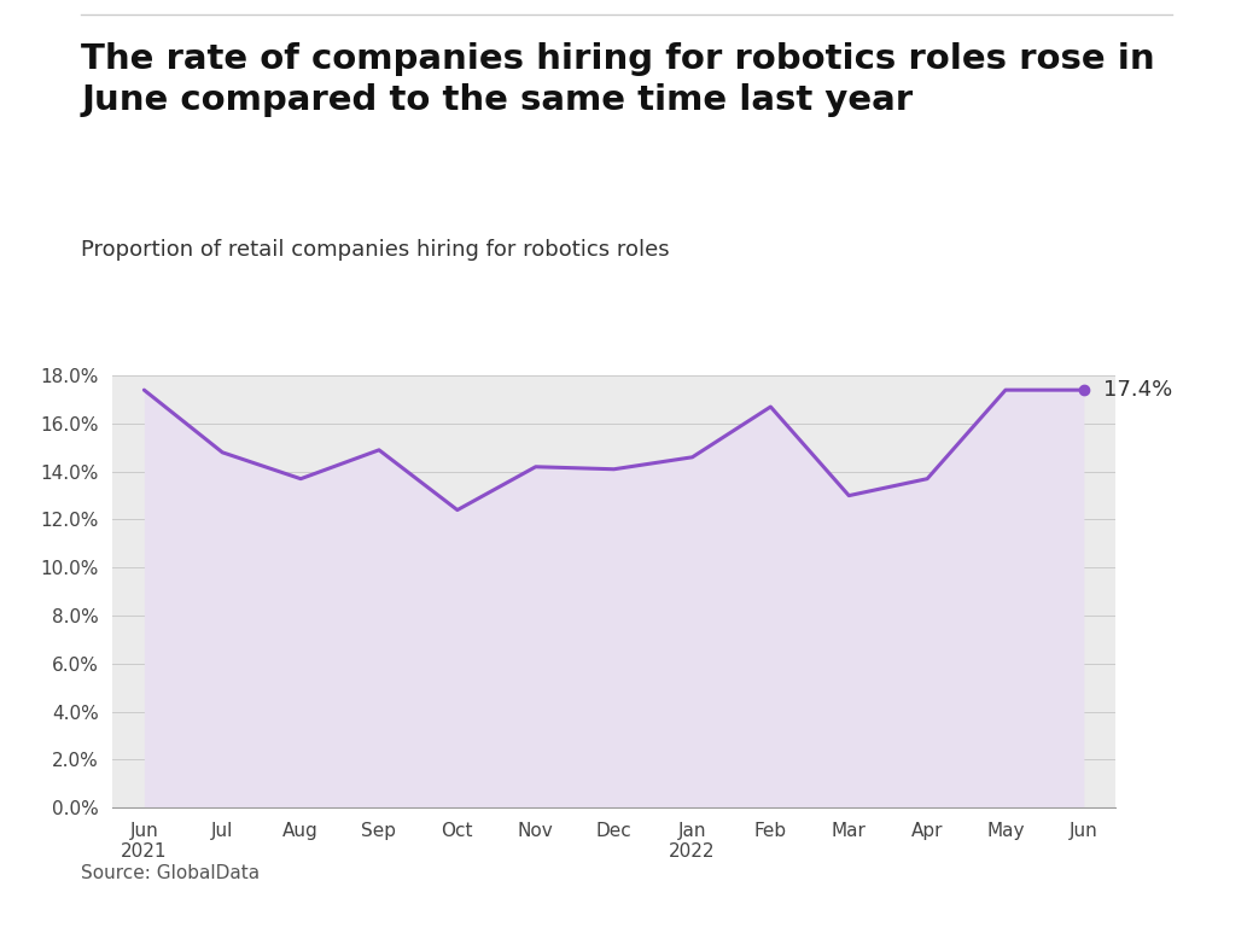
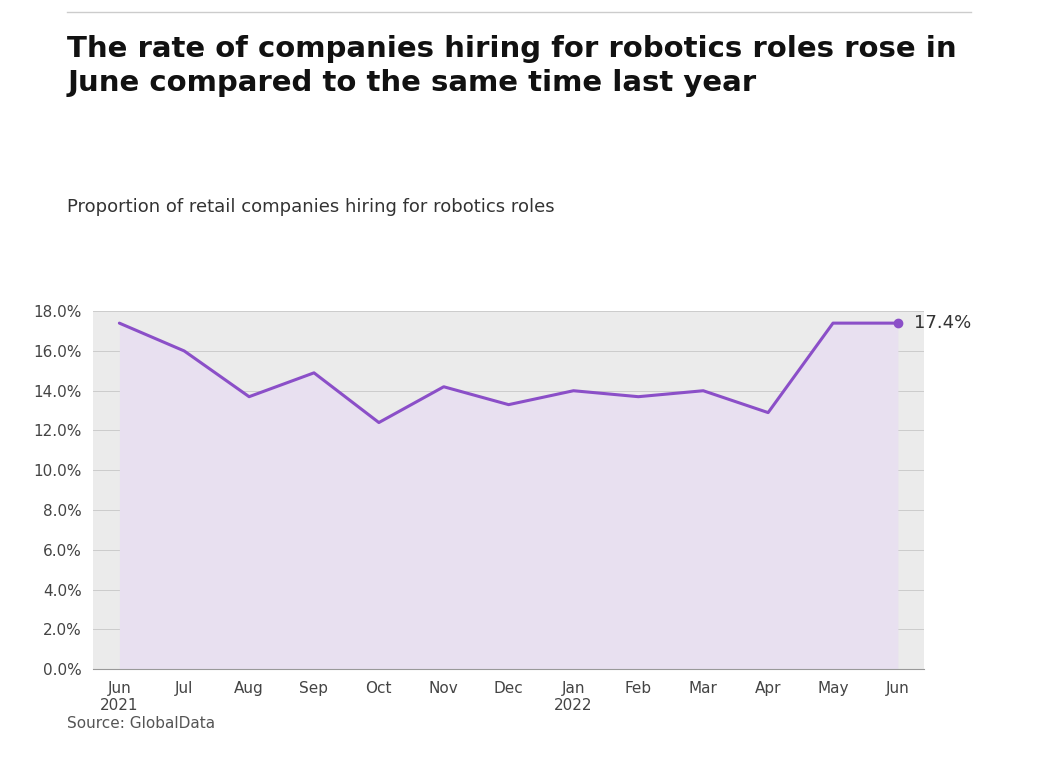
Jul: 14.8% -> 16.0%
Dec: 14.1% -> 13.3%
Jan 2022: 14.6% -> 14.0%
Feb: 16.7% -> 13.7%
Mar: 13.0% -> 14.0%
Apr: 13.7% -> 12.9%
